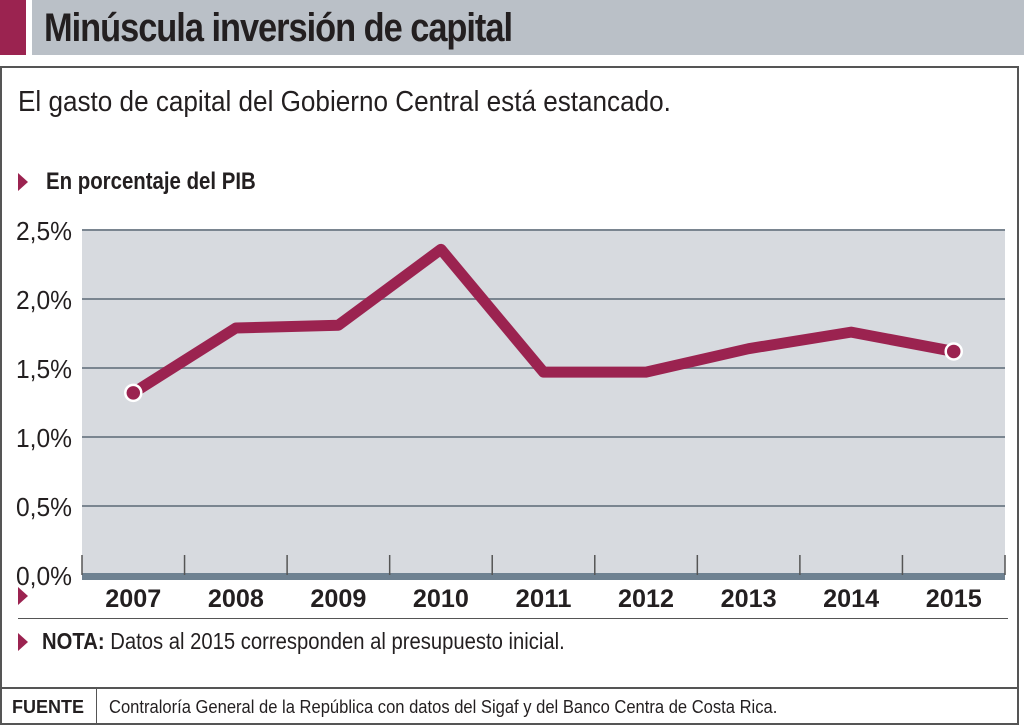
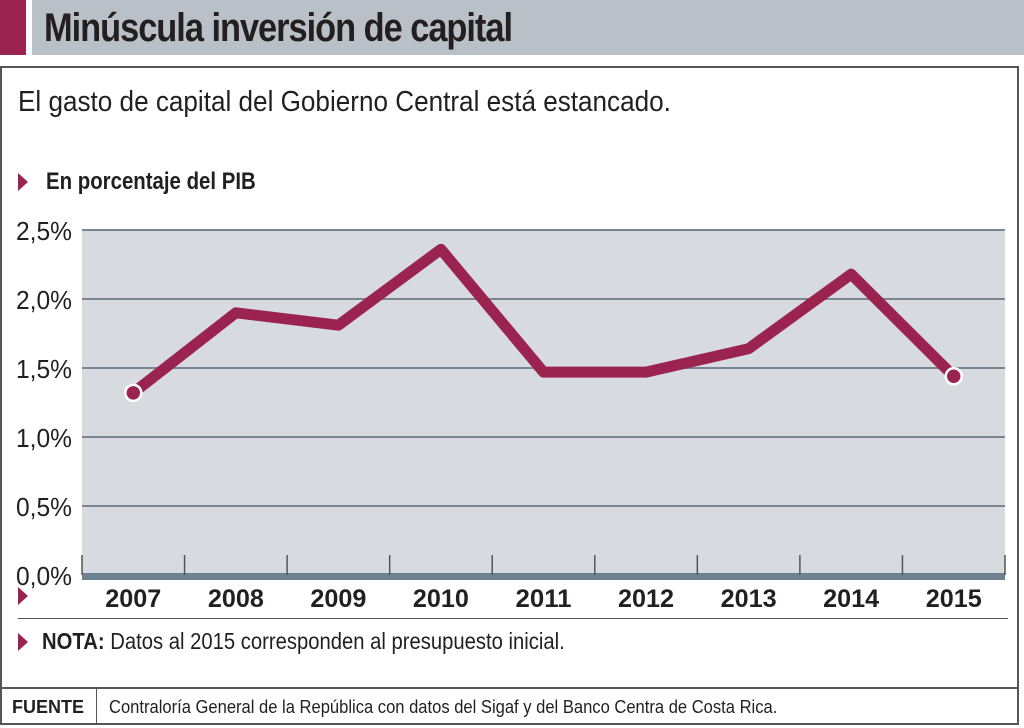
2008: 1,79% -> 1,90%
2014: 1,76% -> 2,18%
2015: 1,62% -> 1,44%
